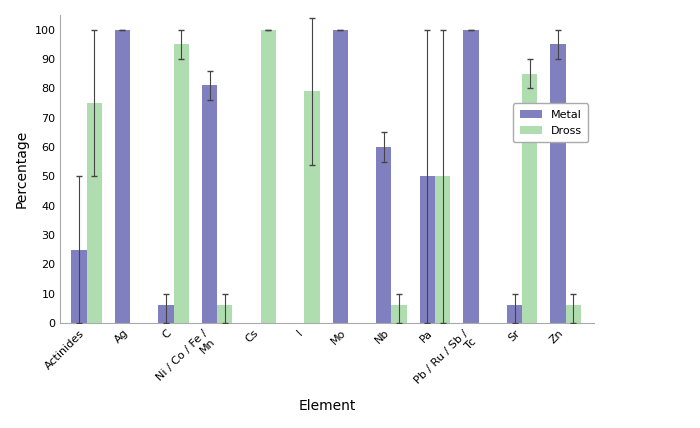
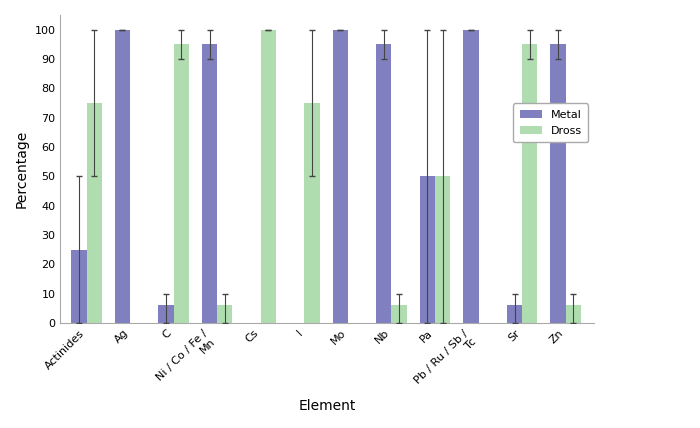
Metal/Ni / Co / Fe / Mn: 81 -> 95
Dross/I: 79 -> 75
Metal/Nb: 60 -> 95
Dross/Sr: 85 -> 95
